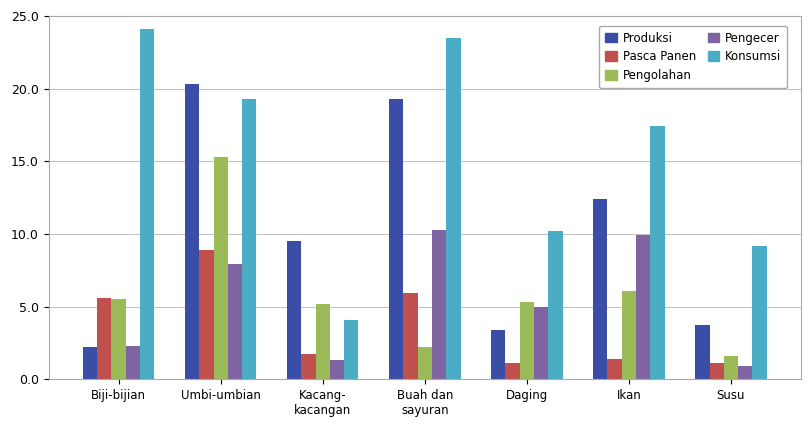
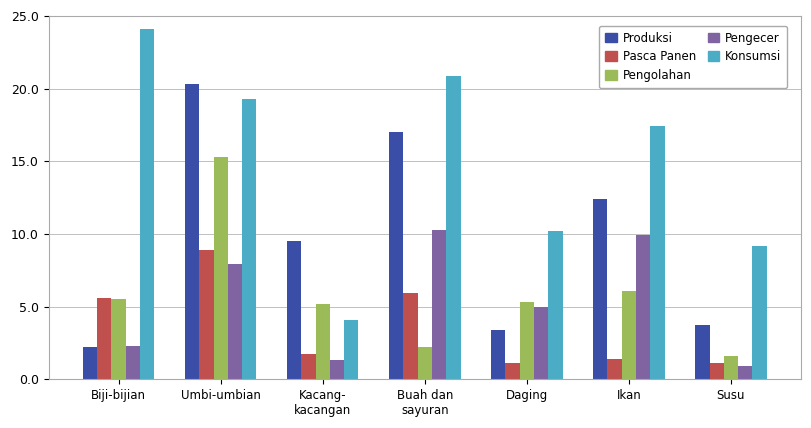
Produksi/Buah dan sayuran: 19.3 -> 17.0
Konsumsi/Buah dan sayuran: 23.5 -> 20.9
